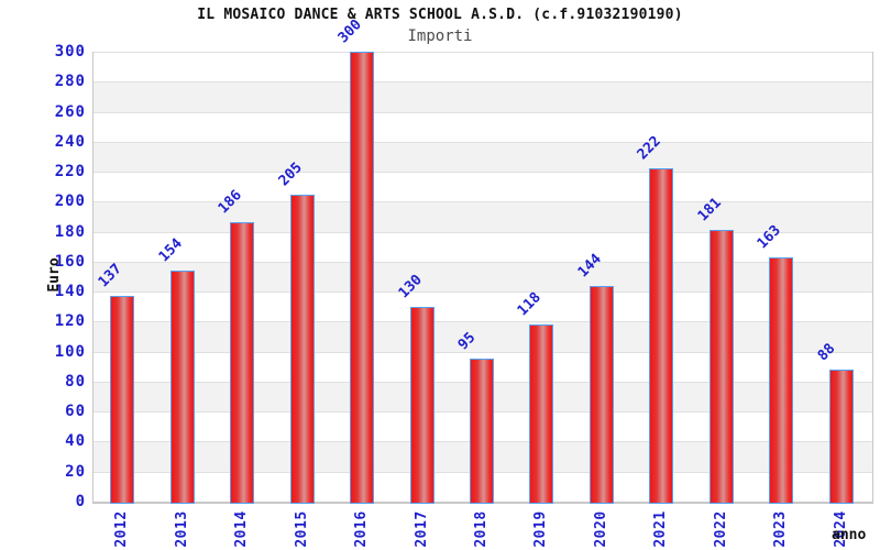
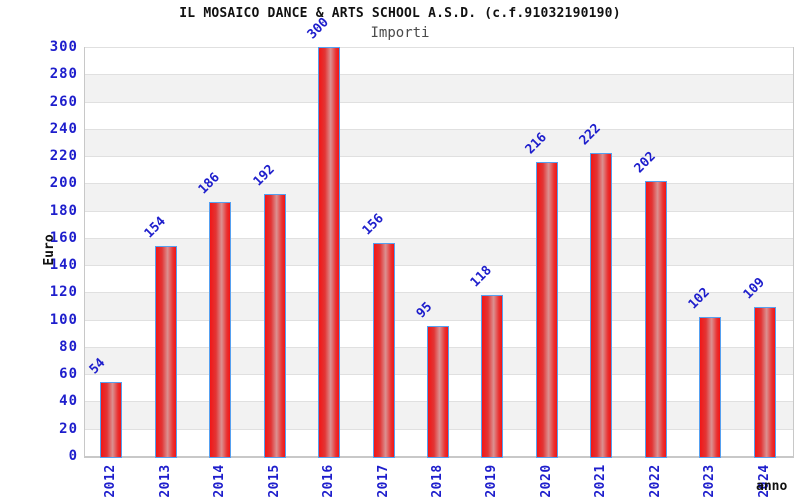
2012: 137 -> 54
2015: 205 -> 192
2017: 130 -> 156
2020: 144 -> 216
2022: 181 -> 202
2023: 163 -> 102
2024: 88 -> 109
